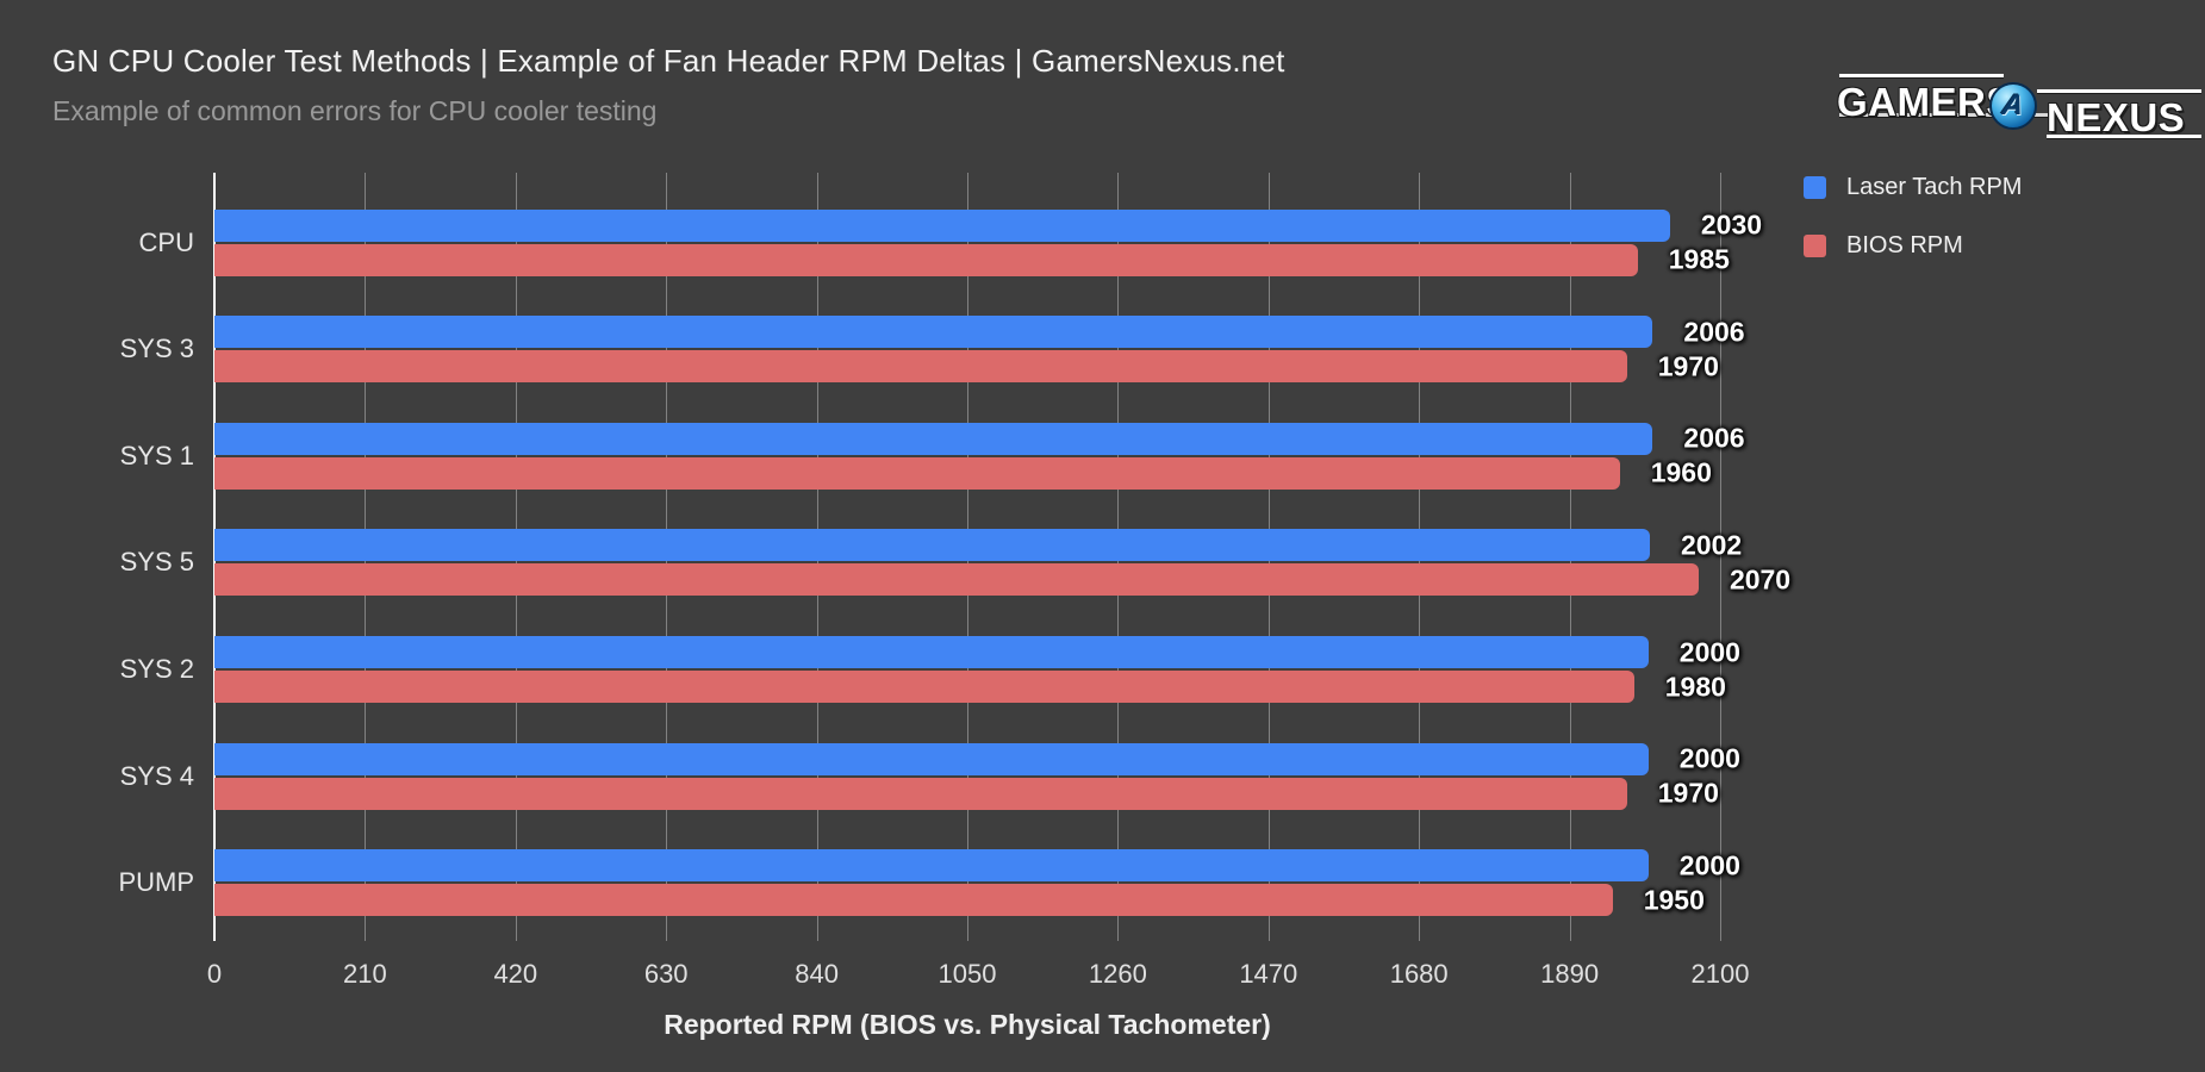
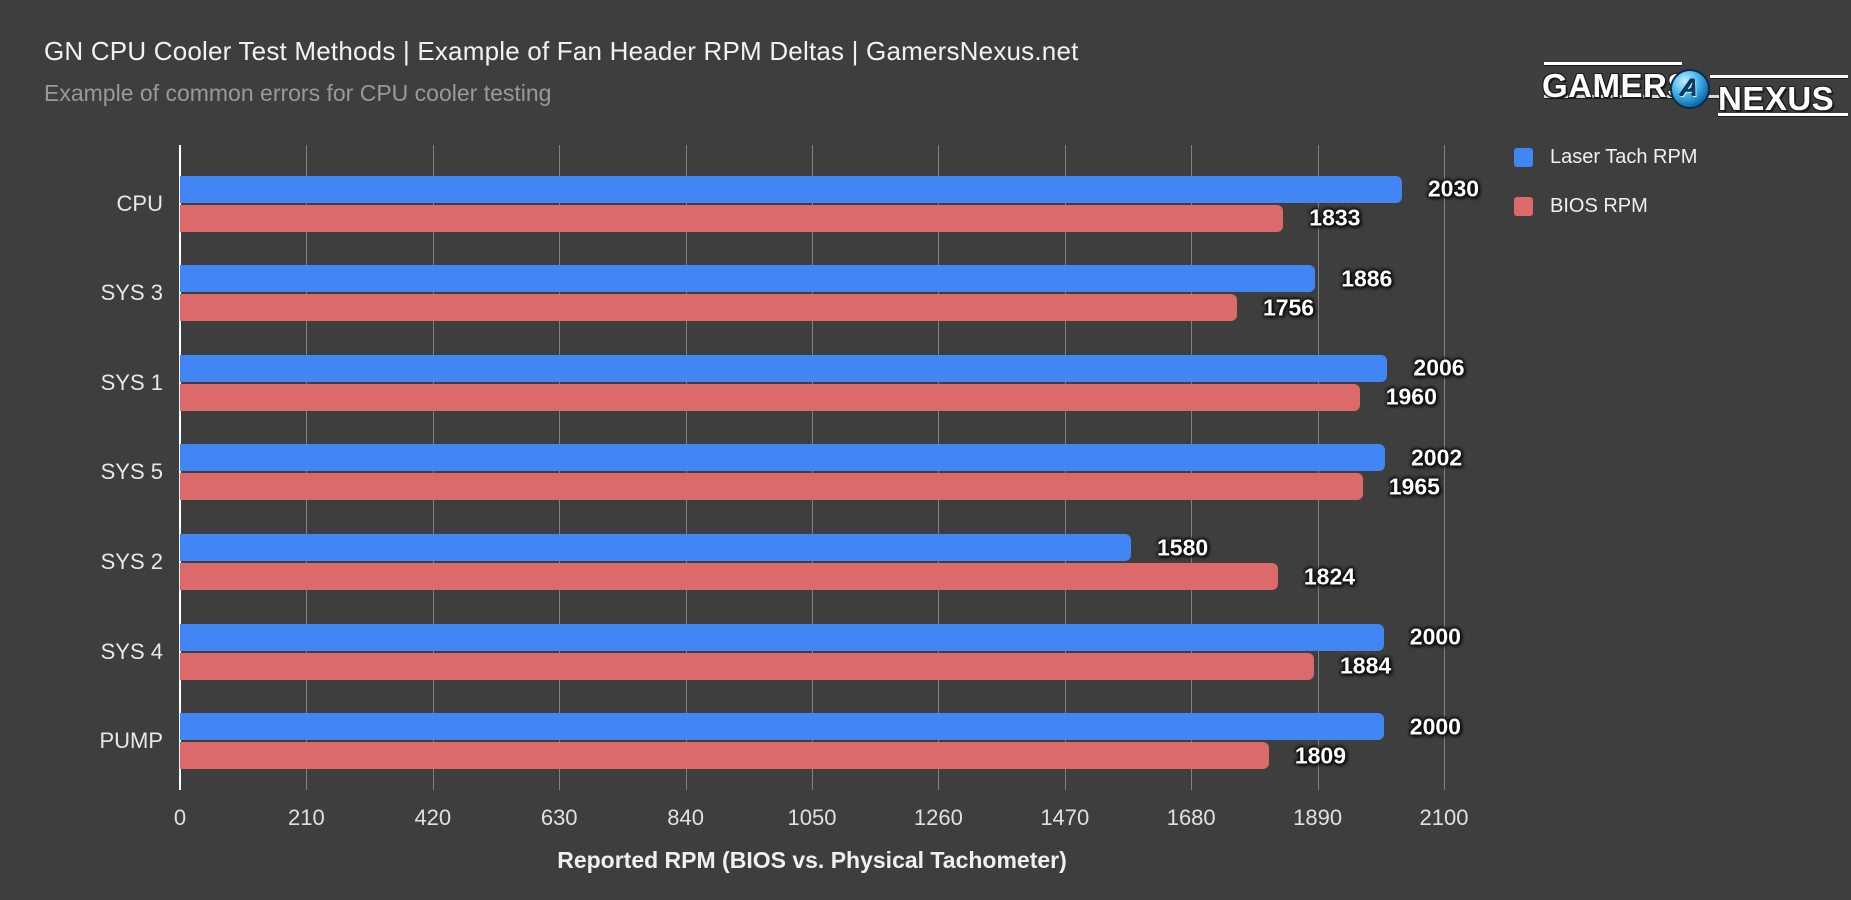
BIOS RPM/CPU: 1985 -> 1833
Laser Tach RPM/SYS 3: 2006 -> 1886
BIOS RPM/SYS 3: 1970 -> 1756
BIOS RPM/SYS 5: 2070 -> 1965
Laser Tach RPM/SYS 2: 2000 -> 1580
BIOS RPM/SYS 2: 1980 -> 1824
BIOS RPM/SYS 4: 1970 -> 1884
BIOS RPM/PUMP: 1950 -> 1809
